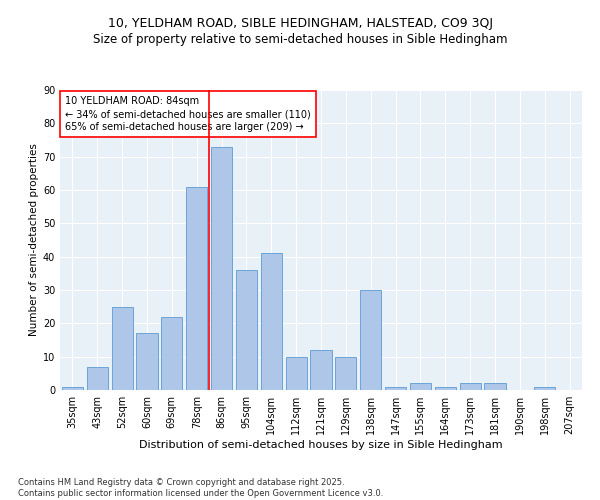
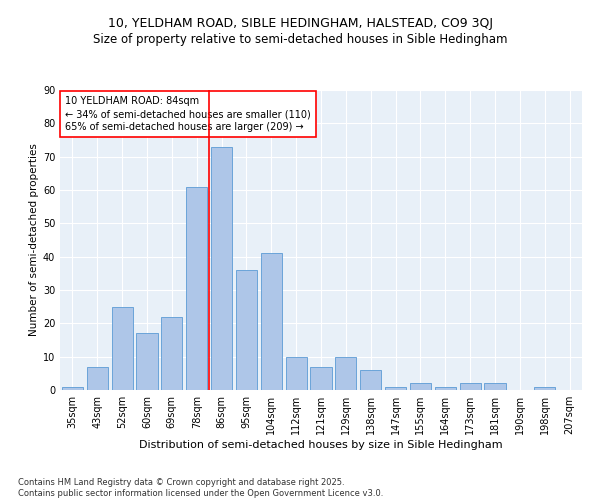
121sqm: 12 -> 7
138sqm: 30 -> 6
